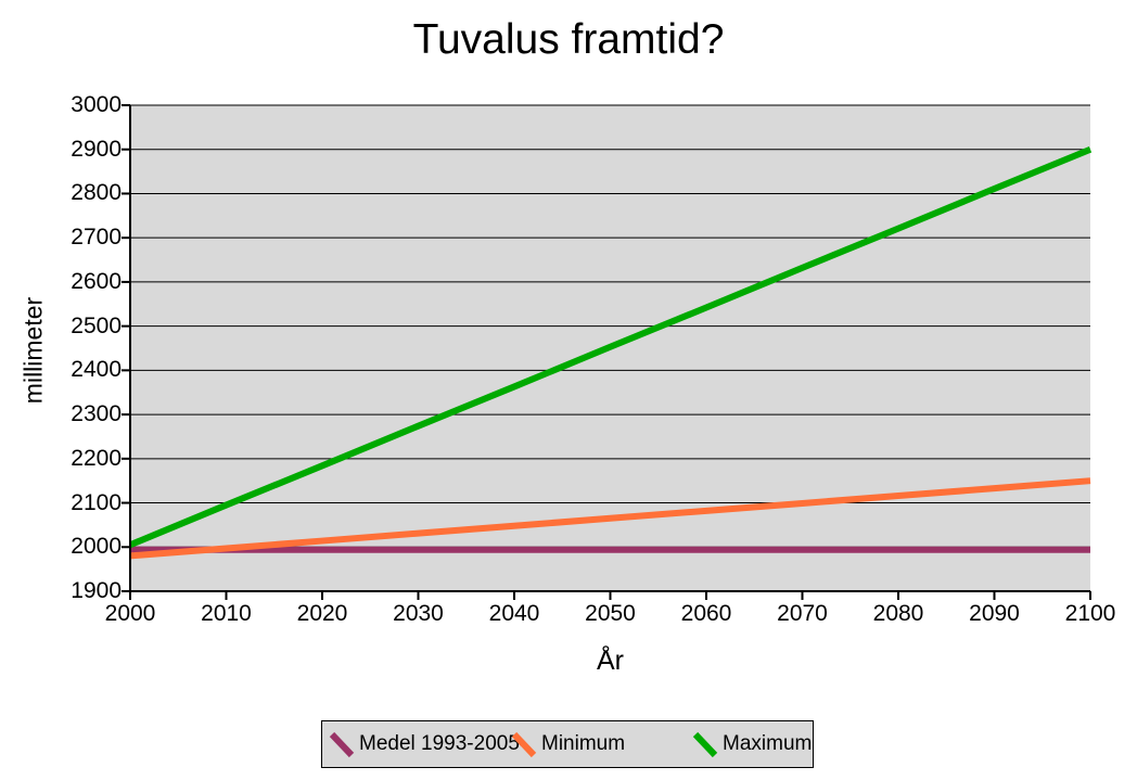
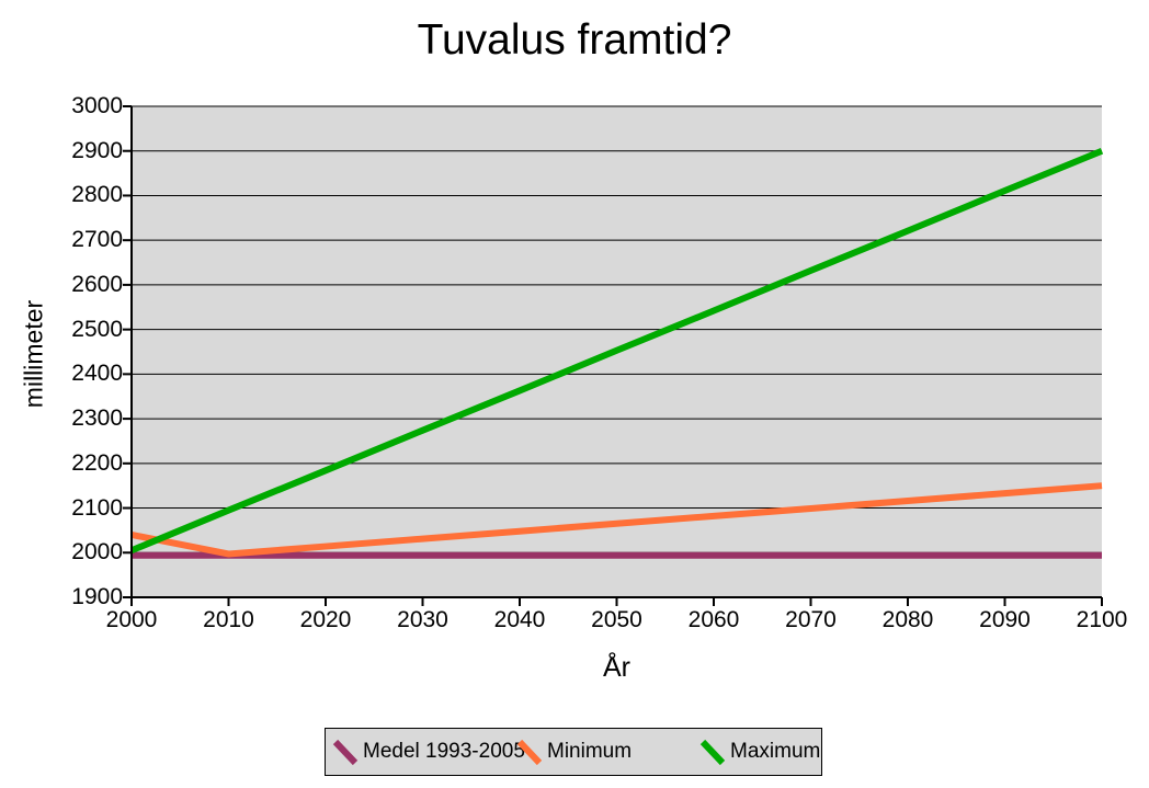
Minimum/2000: 1980 -> 2040
